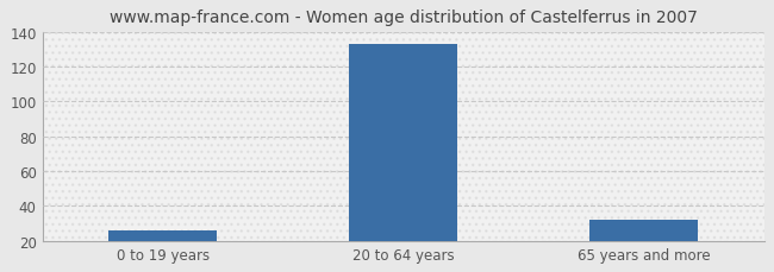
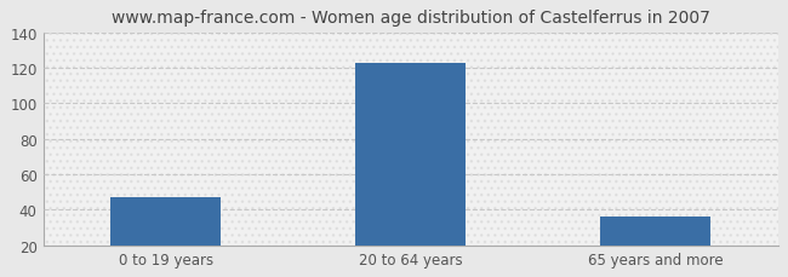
0 to 19 years: 26 -> 47
20 to 64 years: 133 -> 123
65 years and more: 32 -> 36
